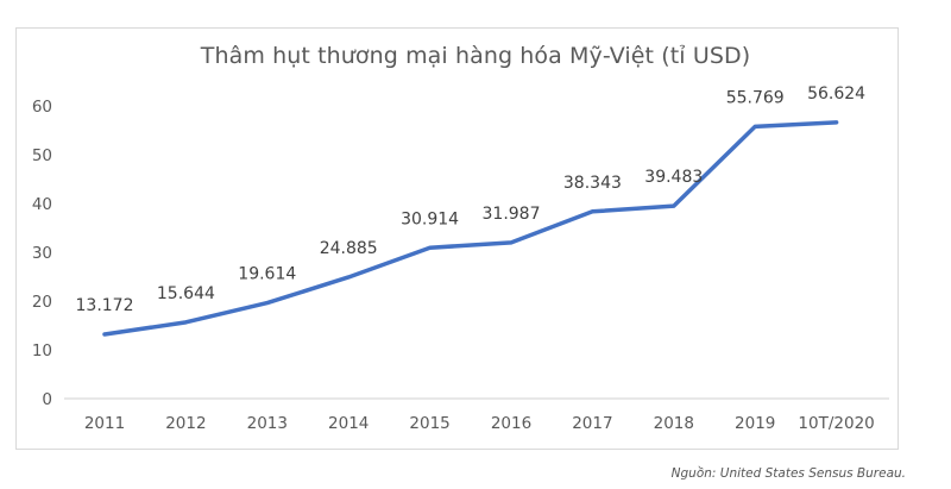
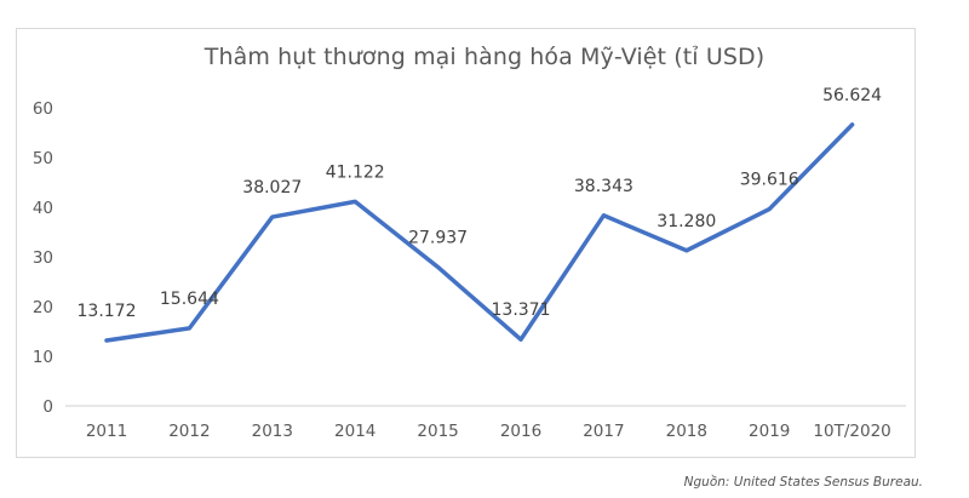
2013: 19.614 -> 38.027
2014: 24.885 -> 41.122
2015: 30.914 -> 27.937
2016: 31.987 -> 13.371
2018: 39.483 -> 31.280
2019: 55.769 -> 39.616
